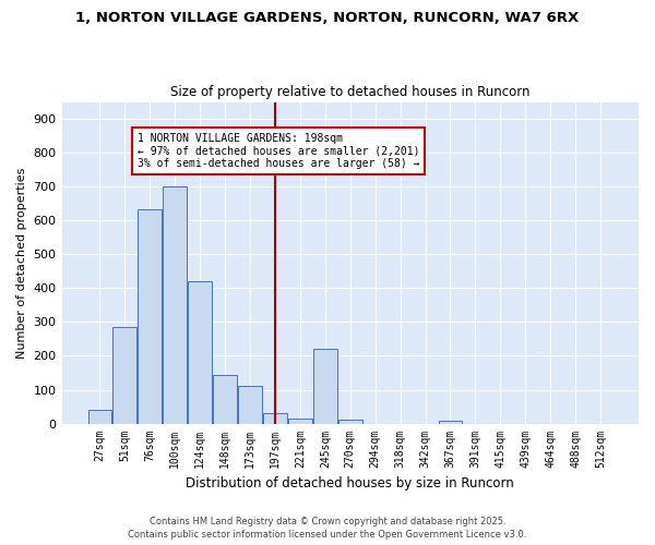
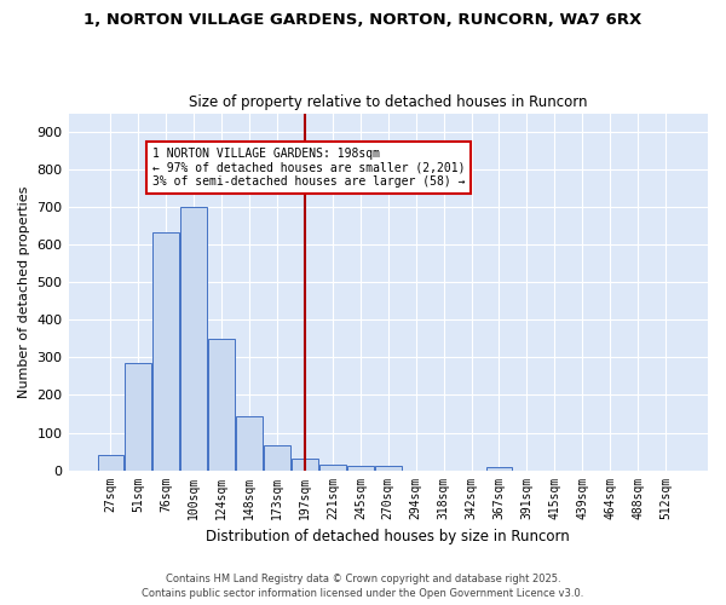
124sqm: 420 -> 350
173sqm: 110 -> 65
245sqm: 220 -> 11
